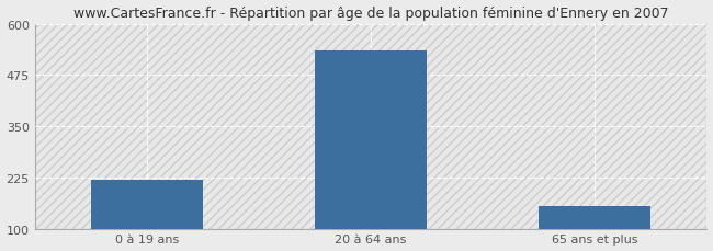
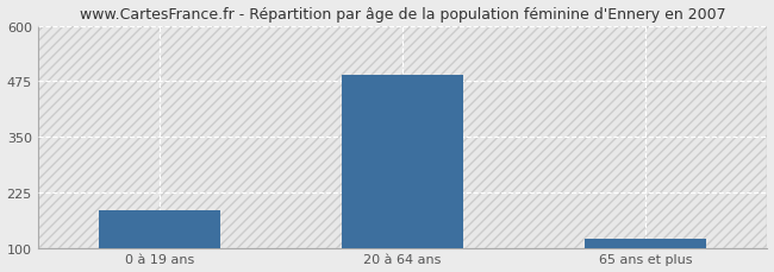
0 à 19 ans: 220 -> 185
20 à 64 ans: 535 -> 490
65 ans et plus: 155 -> 120
